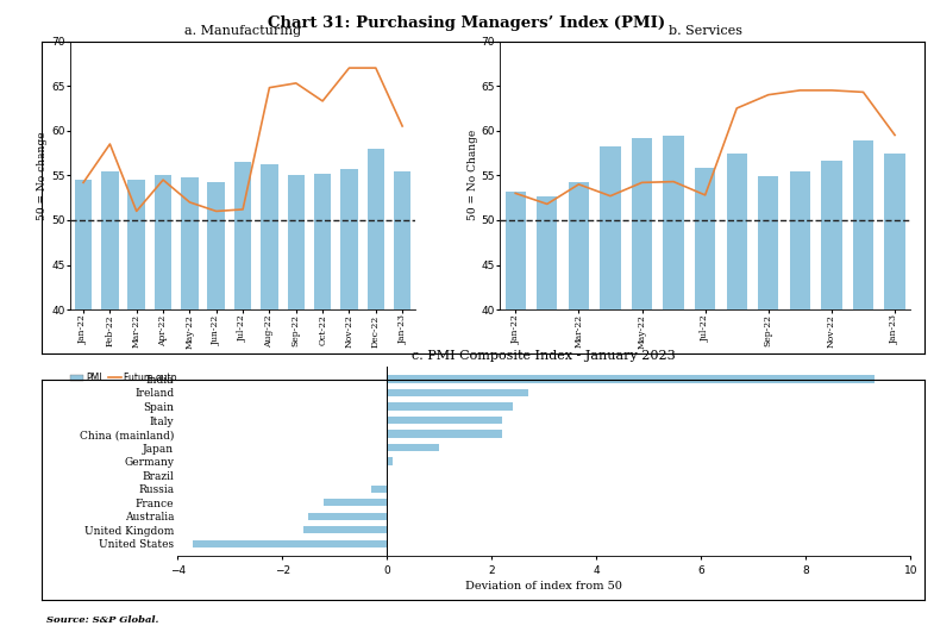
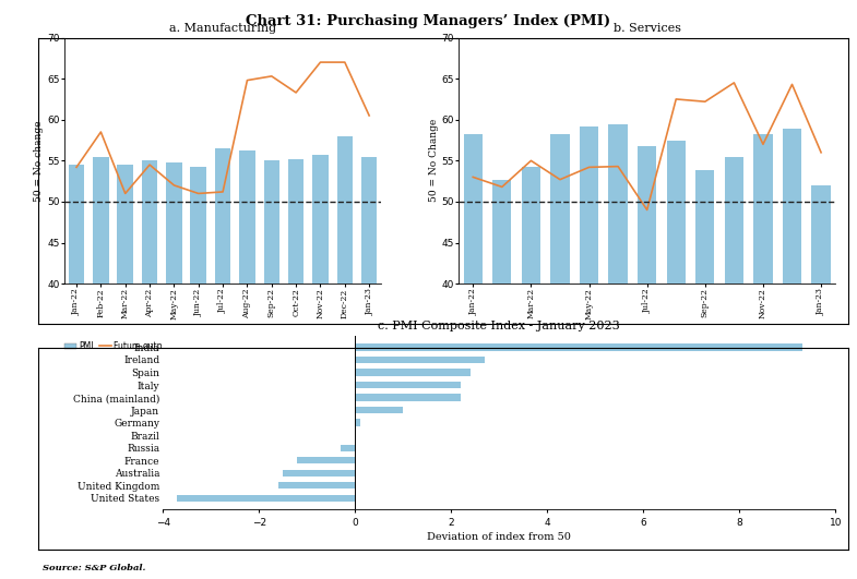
b. Services/PMI/Jan-22: 53.2 -> 58.2
b. Services/Business expectations/Mar-22: 54.0 -> 55.0
b. Services/PMI/Jul-22: 55.8 -> 56.8
b. Services/Business expectations/Jul-22: 52.8 -> 49.0
b. Services/PMI/Sep-22: 54.9 -> 53.8
b. Services/Business expectations/Sep-22: 64.0 -> 62.2
b. Services/PMI/Nov-22: 56.6 -> 58.2
b. Services/Business expectations/Nov-22: 64.5 -> 57.0
b. Services/PMI/Jan-23: 57.5 -> 52.0
b. Services/Business expectations/Jan-23: 59.5 -> 56.0
